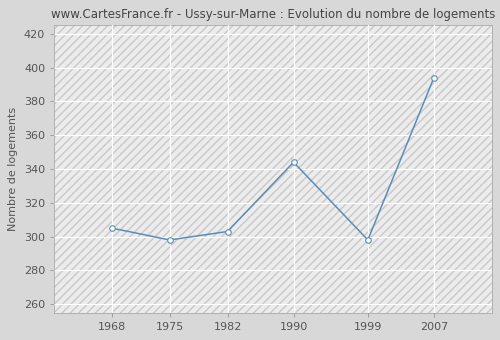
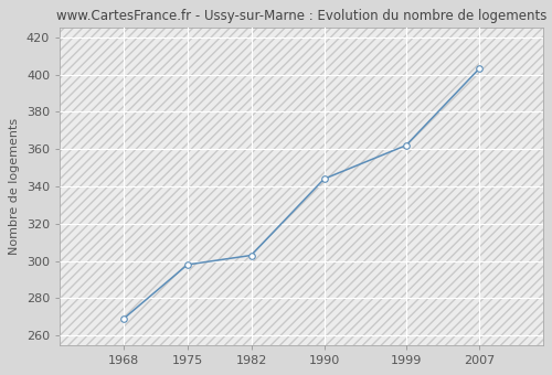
1968: 305 -> 269
1999: 298 -> 362
2007: 394 -> 403
